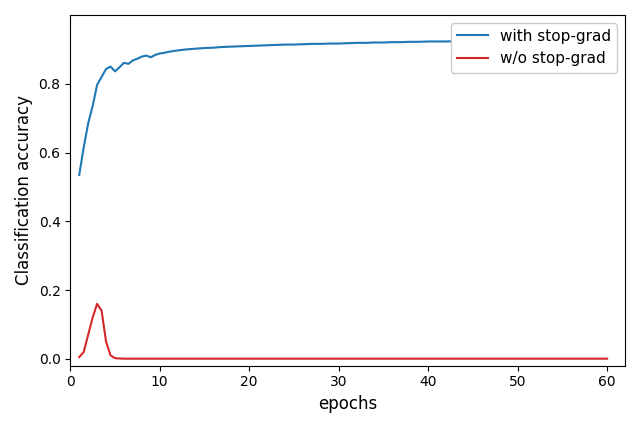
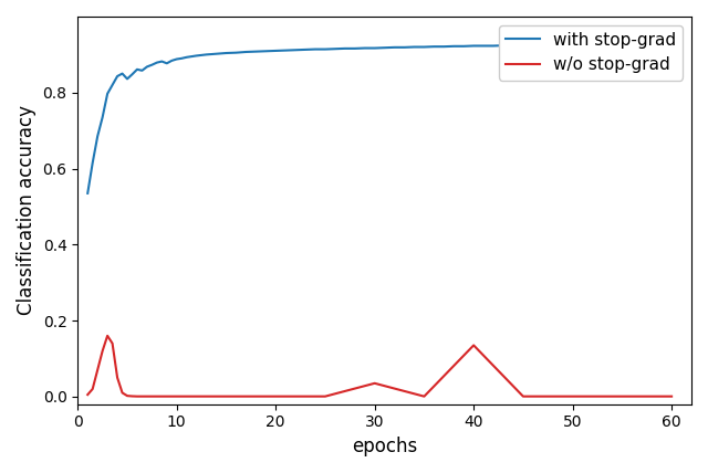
w/o stop-grad/30: 0.001 -> 0.035
w/o stop-grad/40: 0.001 -> 0.135
